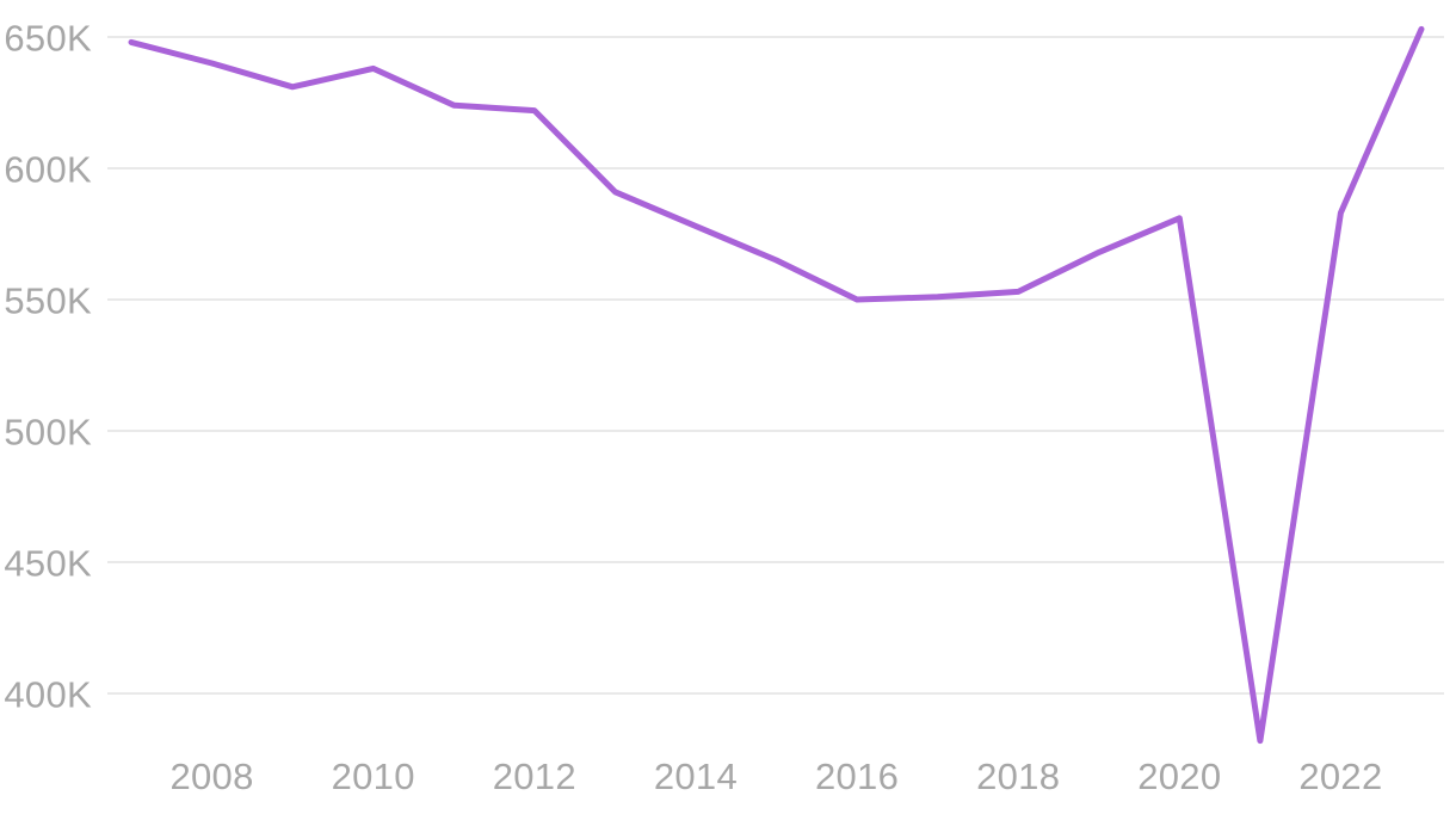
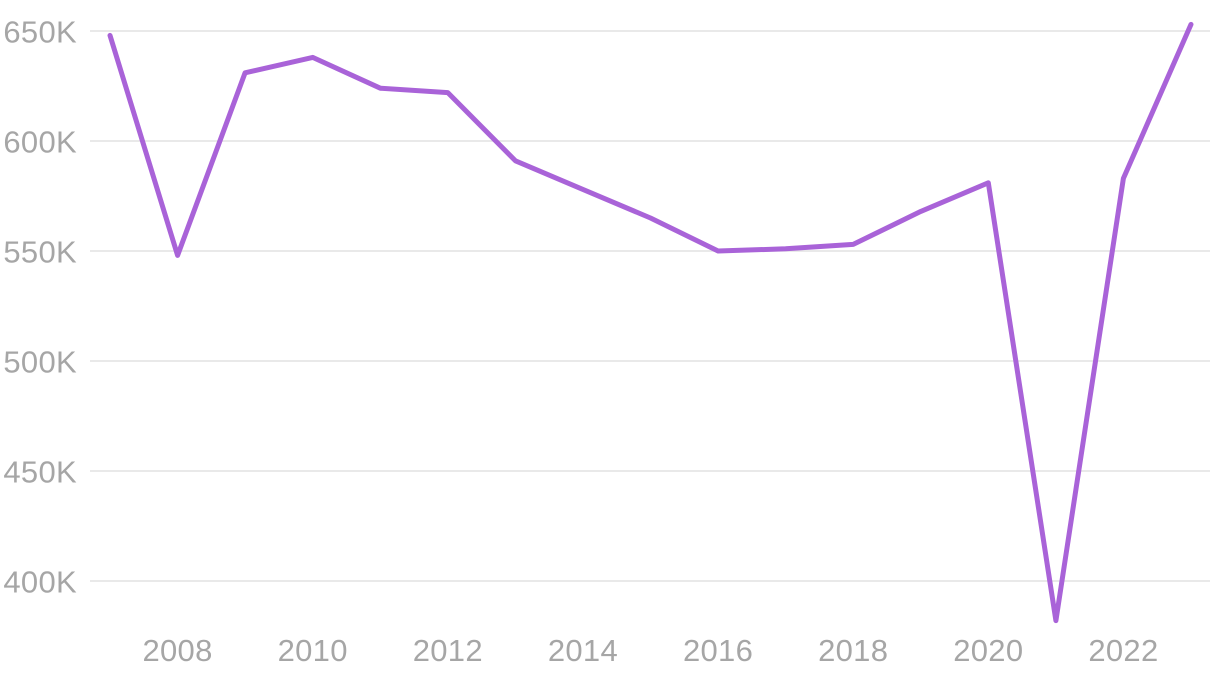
2008: 640K -> 548K
